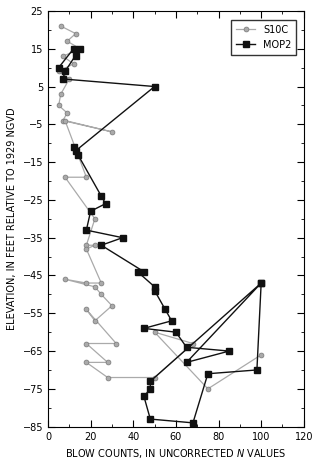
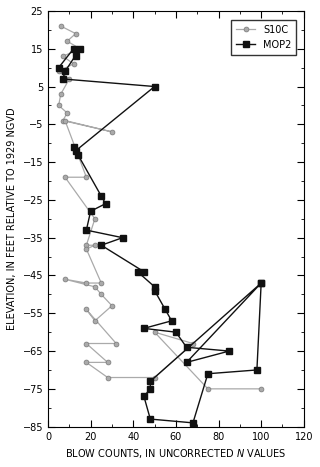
S10C/100: -66 -> -75
